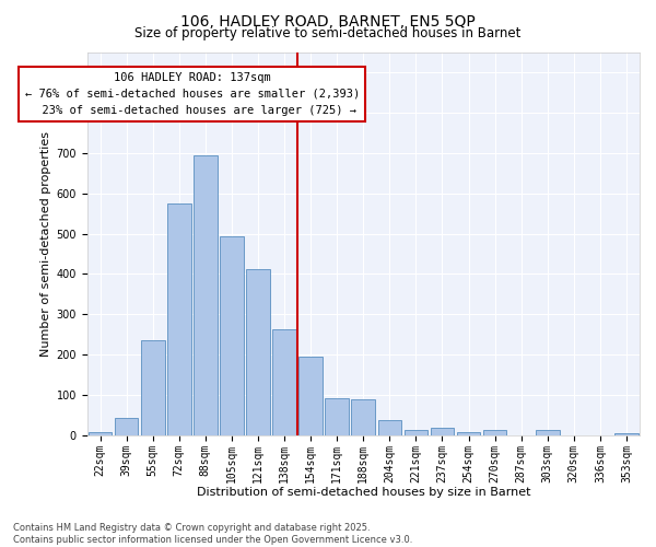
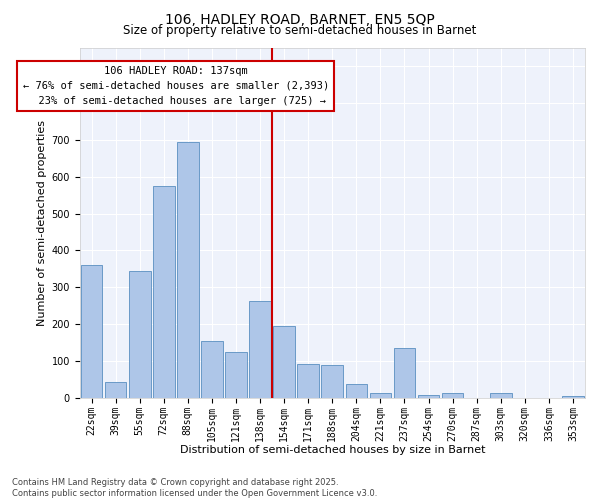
22sqm: 8 -> 360
55sqm: 237 -> 345
105sqm: 493 -> 155
121sqm: 413 -> 125
237sqm: 18 -> 135
